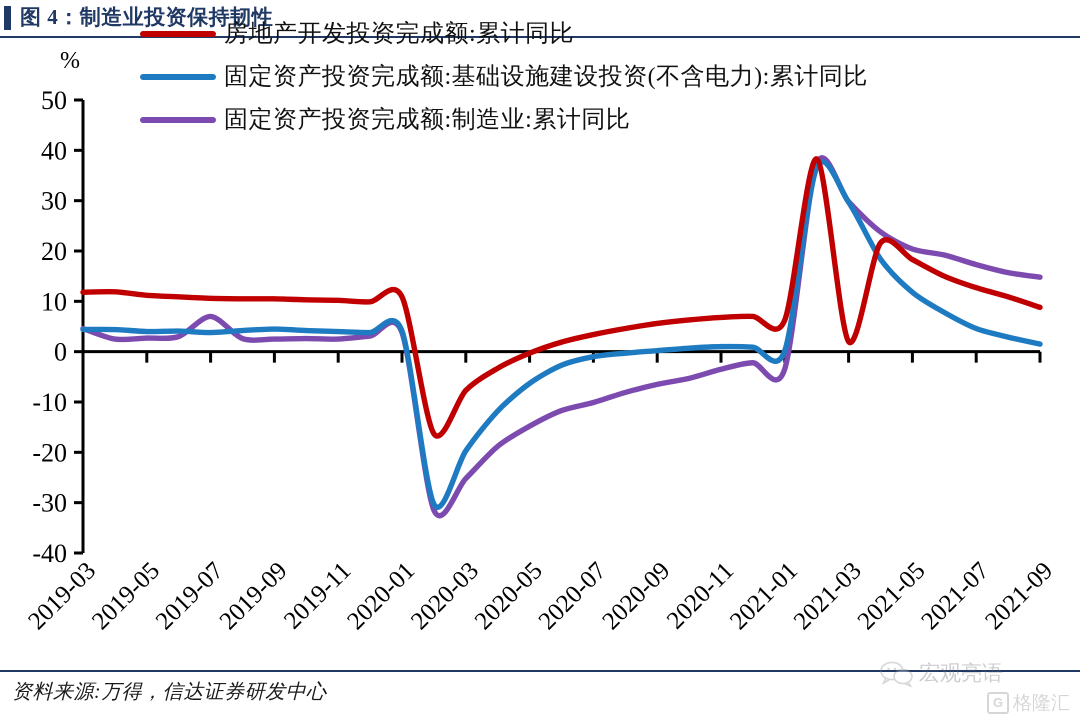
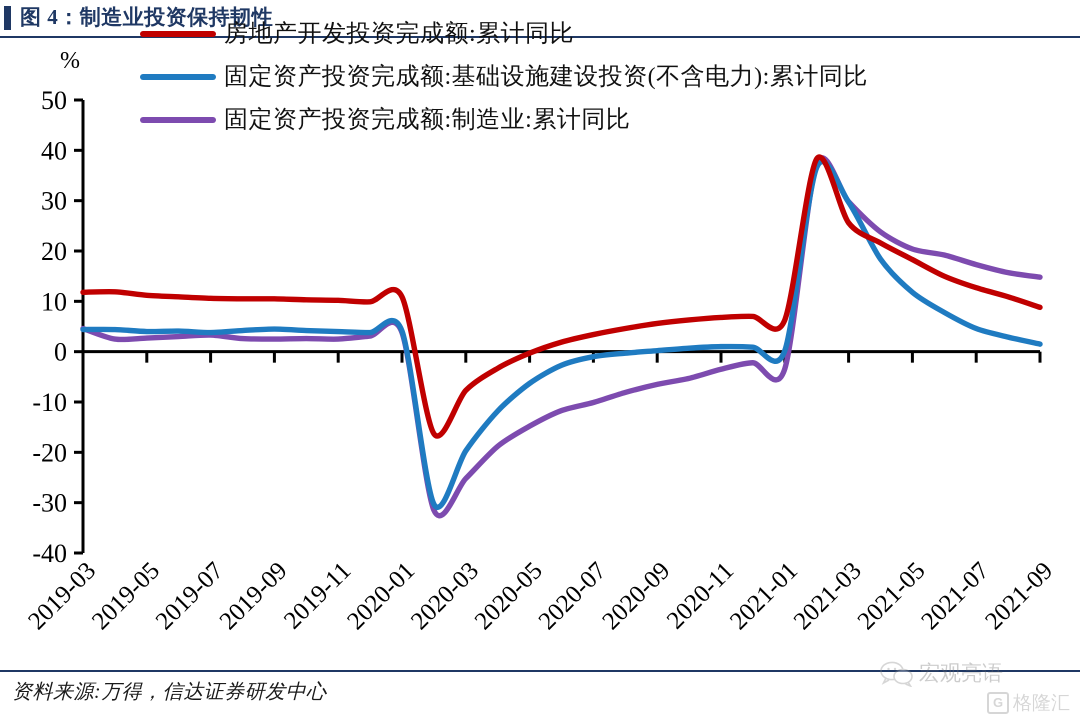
固定资产投资完成额:制造业:累计同比/2019-07: 7 -> 3
房地产开发投资完成额:累计同比/2021-03: 2 -> 26
